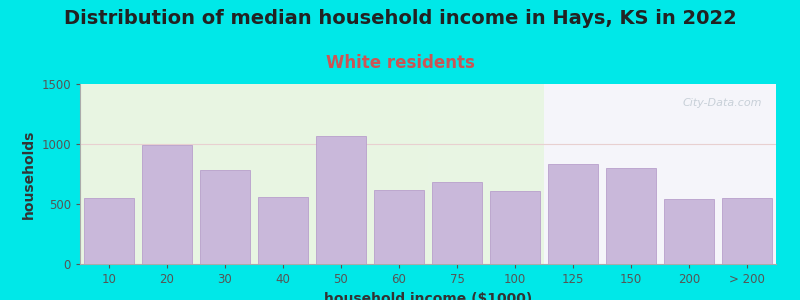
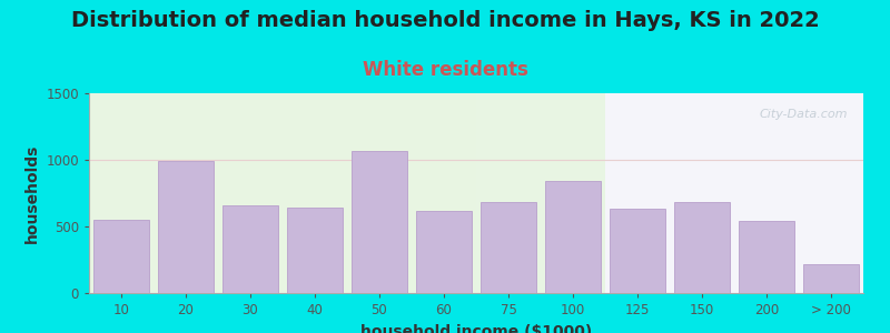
30: 780 -> 660
40: 560 -> 640
100: 610 -> 840
125: 830 -> 640
150: 800 -> 680
> 200: 550 -> 220
